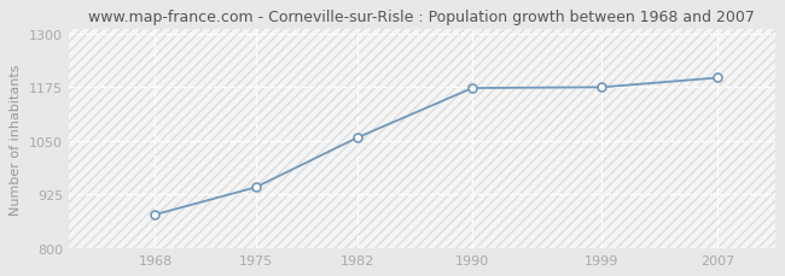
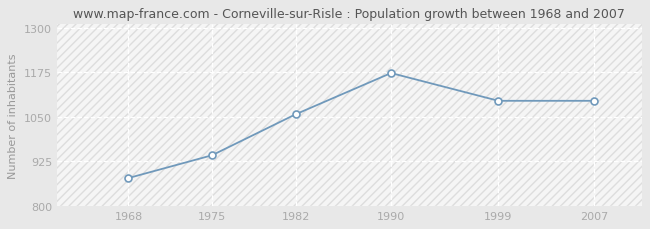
1999: 1175 -> 1095
2007: 1197 -> 1095
